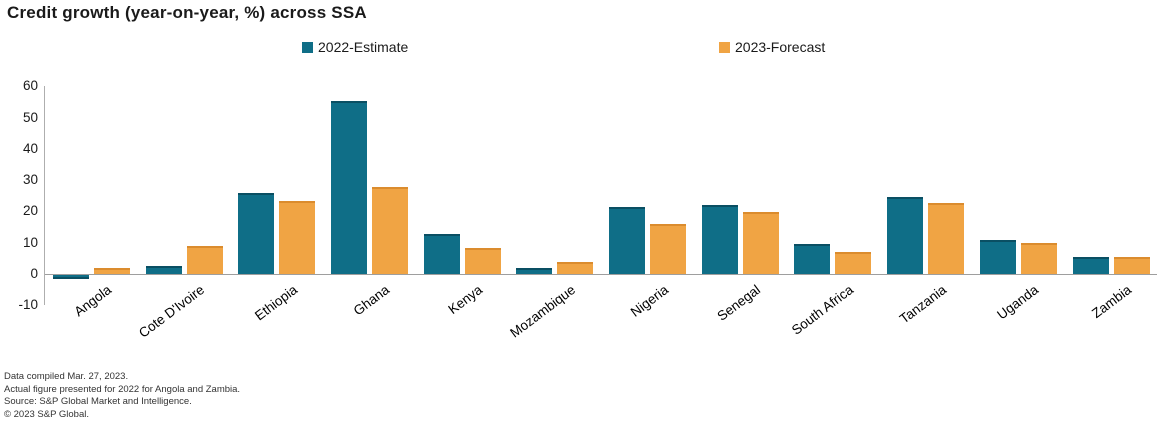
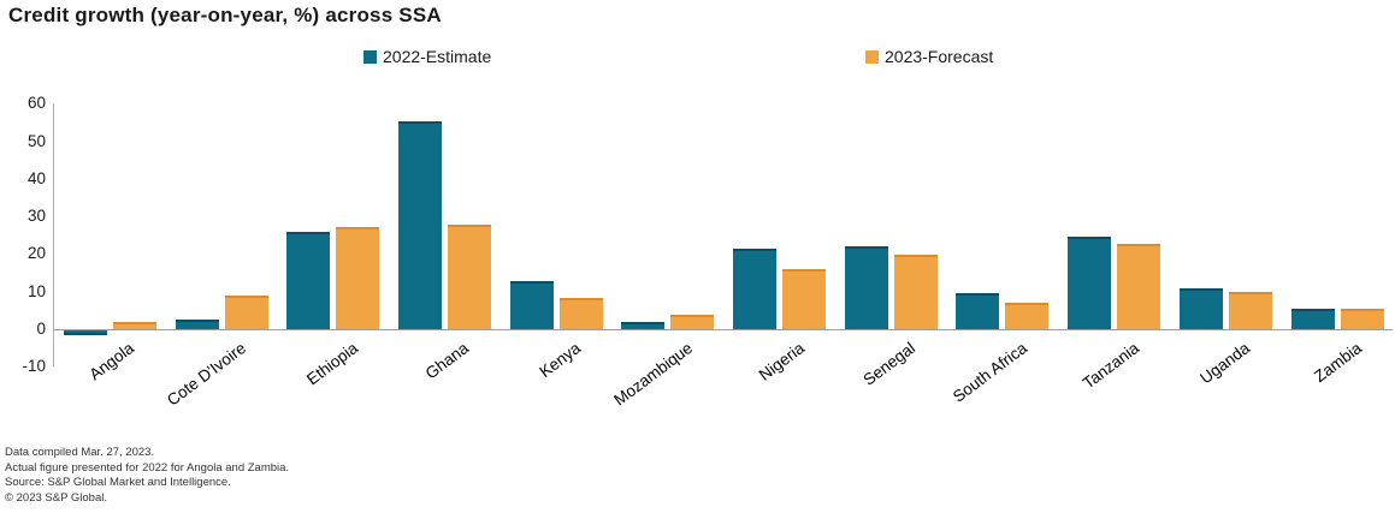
2023-Forecast/Ethiopia: 23 -> 27
